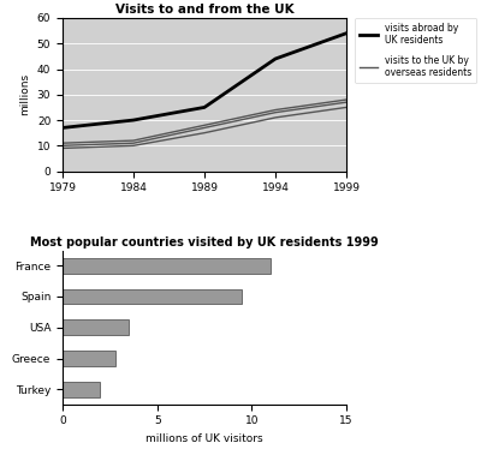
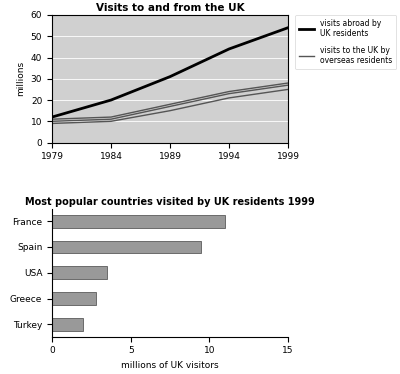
Visits to and from the UK/visits abroad by UK residents/1979: 17 -> 12
Visits to and from the UK/visits abroad by UK residents/1989: 25 -> 31
